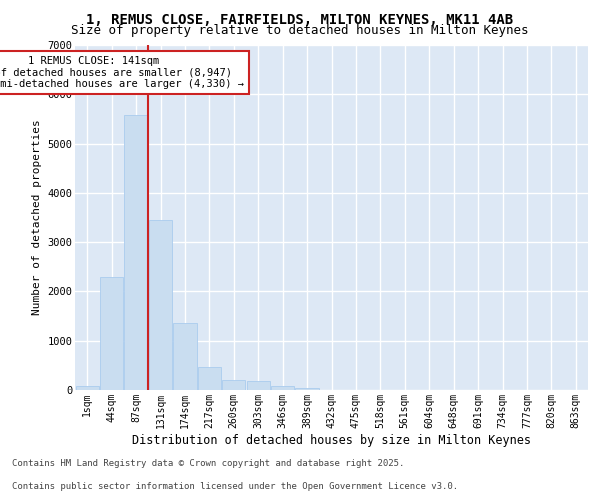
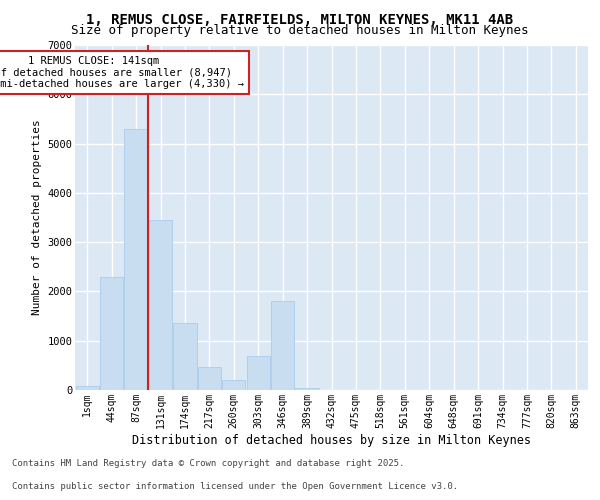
87sqm: 5580 -> 5300
303sqm: 180 -> 700
346sqm: 90 -> 1800
